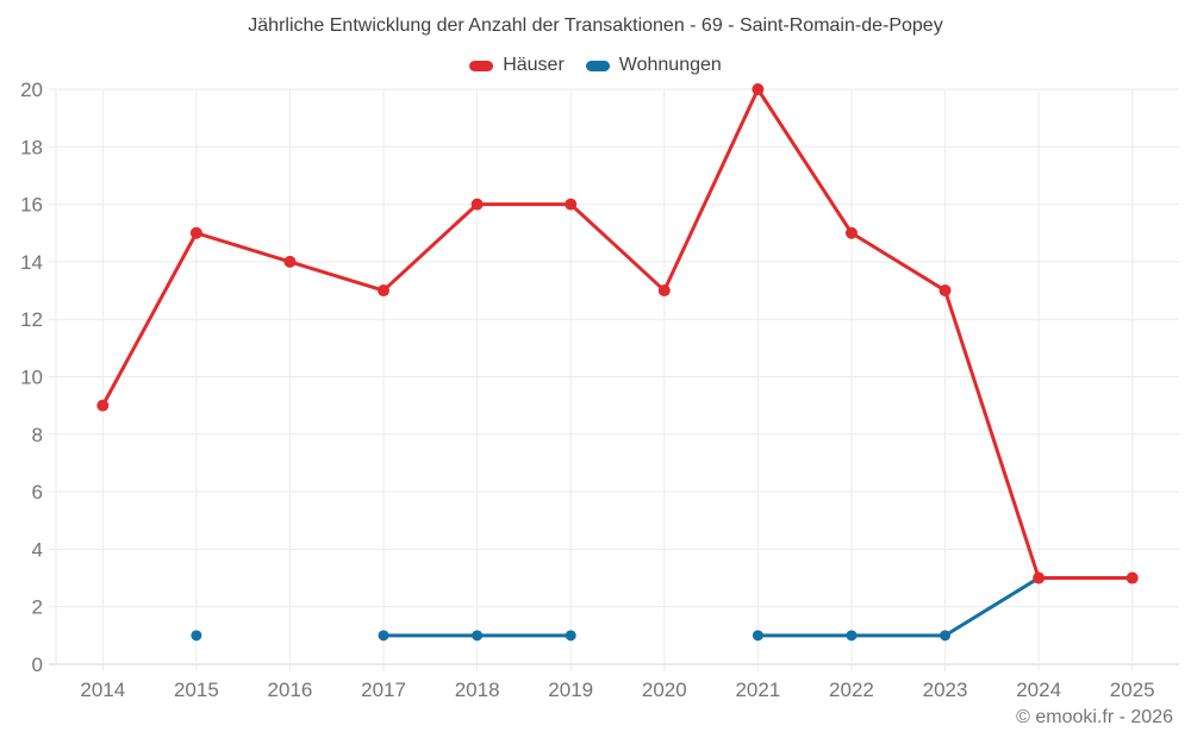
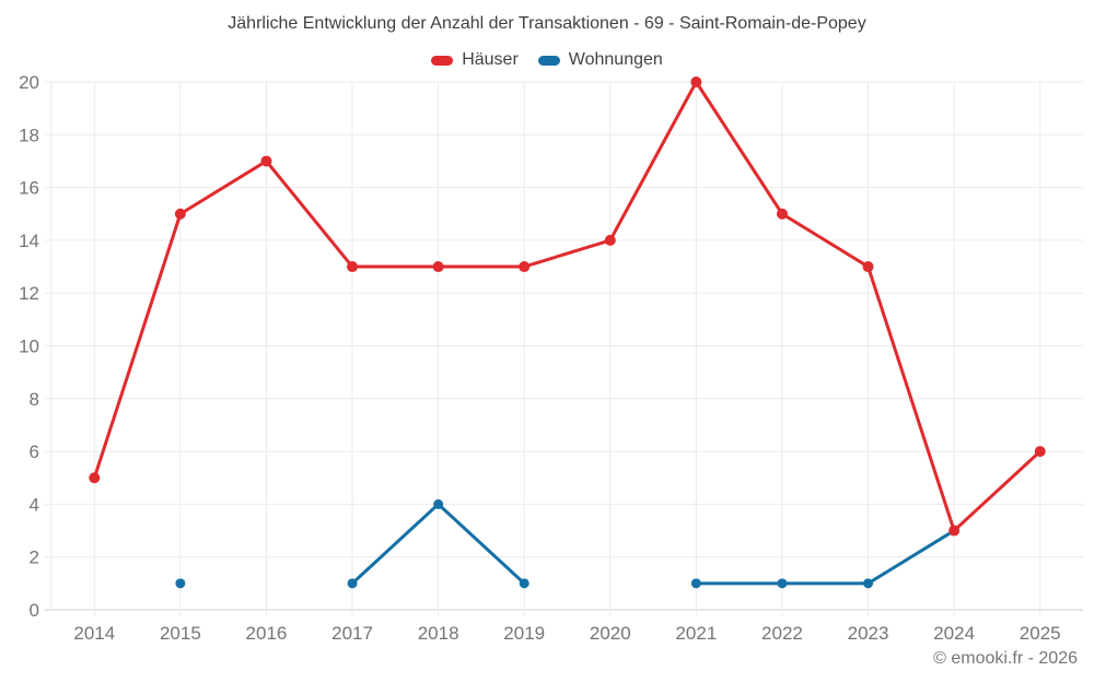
Häuser/2014: 9 -> 5
Häuser/2016: 14 -> 17
Häuser/2018: 16 -> 13
Wohnungen/2018: 1 -> 4
Häuser/2019: 16 -> 13
Häuser/2020: 13 -> 14
Häuser/2025: 3 -> 6
